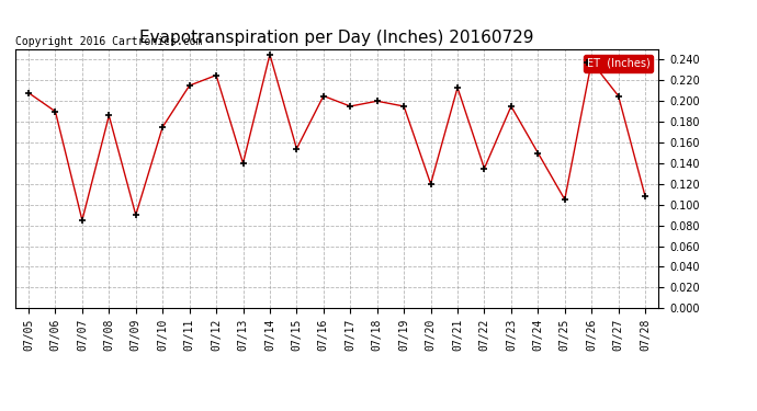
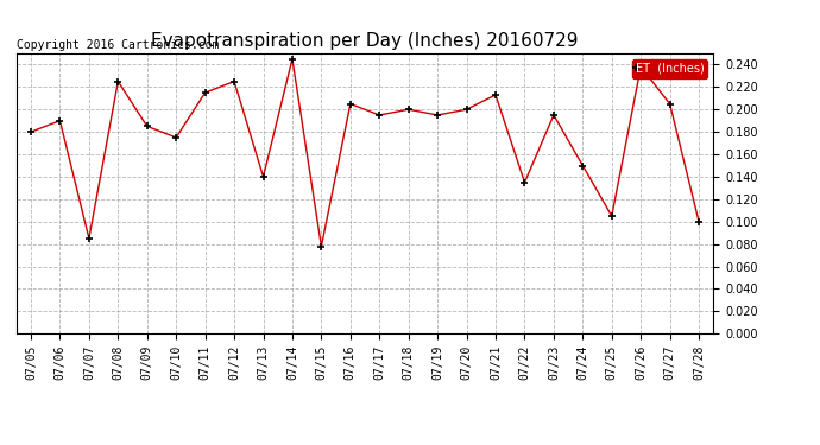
07/05: 0.208 -> 0.180
07/08: 0.186 -> 0.225
07/09: 0.090 -> 0.185
07/15: 0.154 -> 0.078
07/20: 0.120 -> 0.200
07/28: 0.108 -> 0.100
